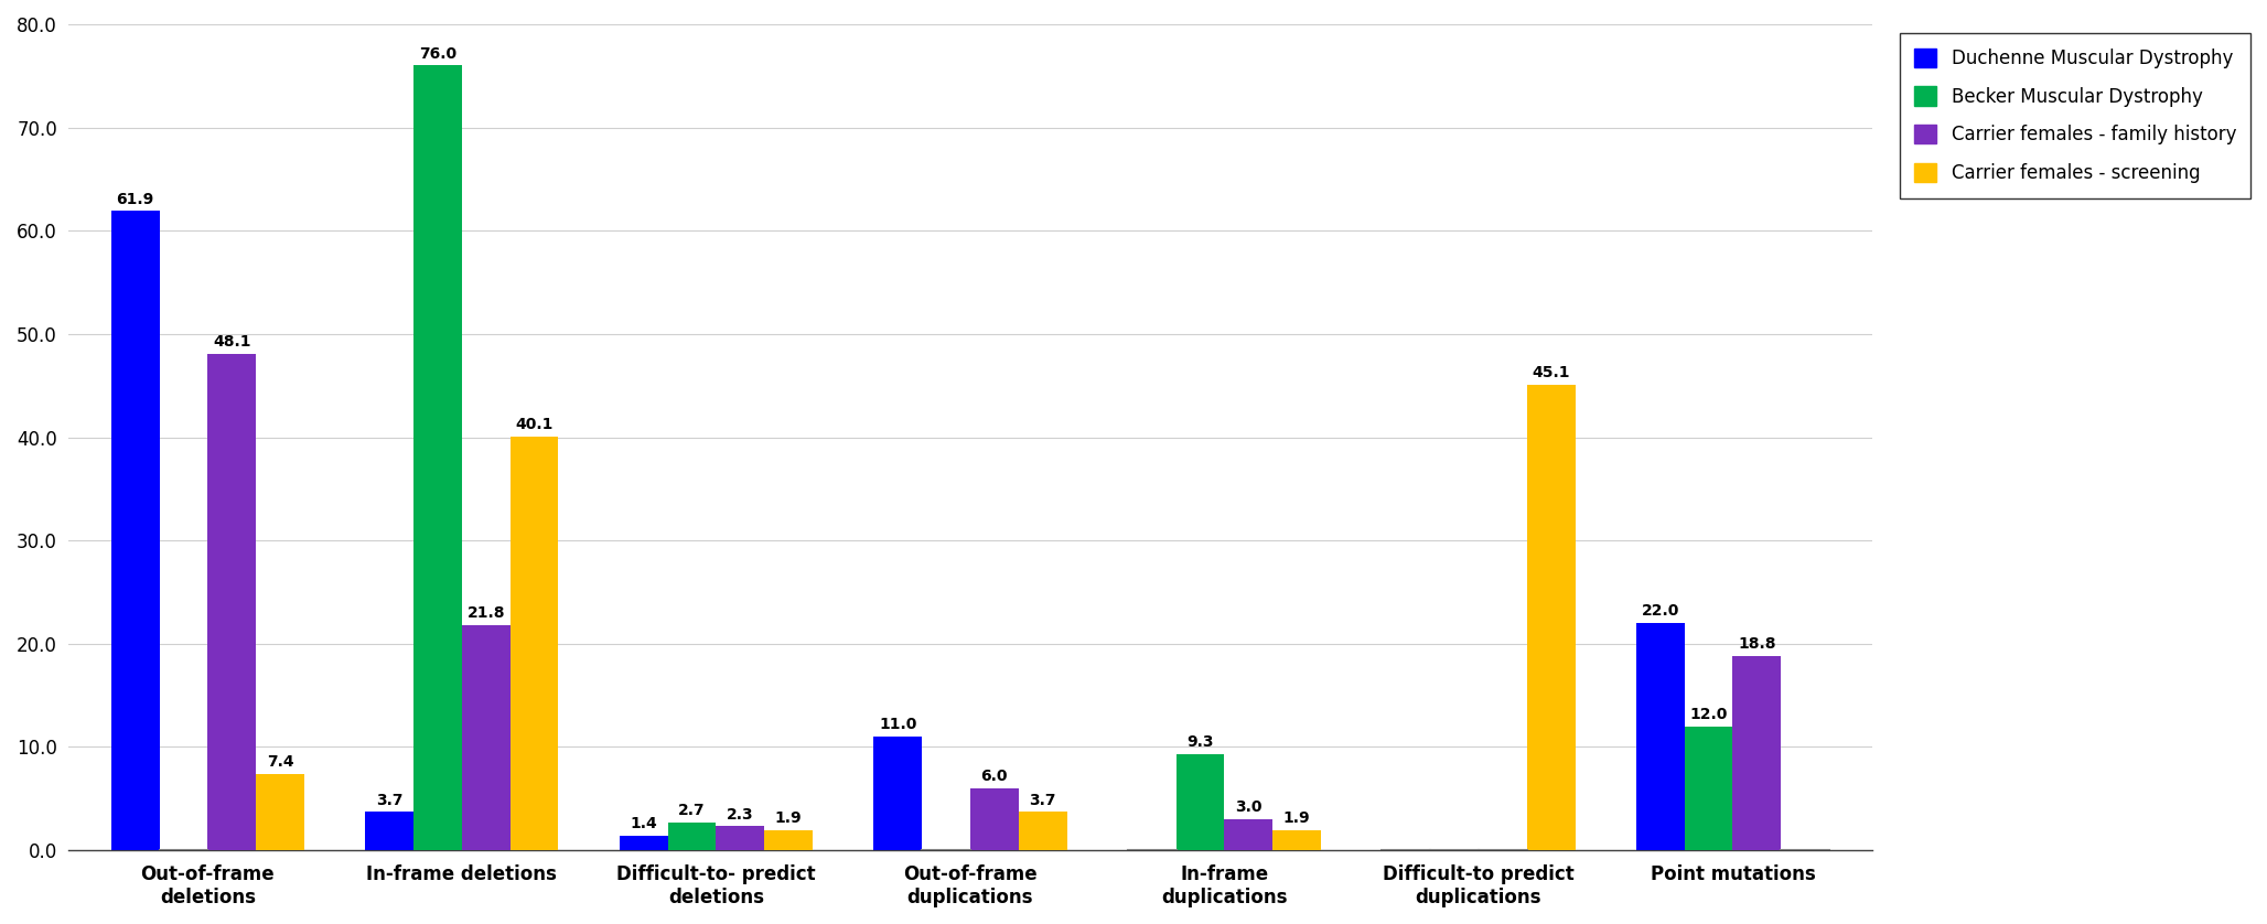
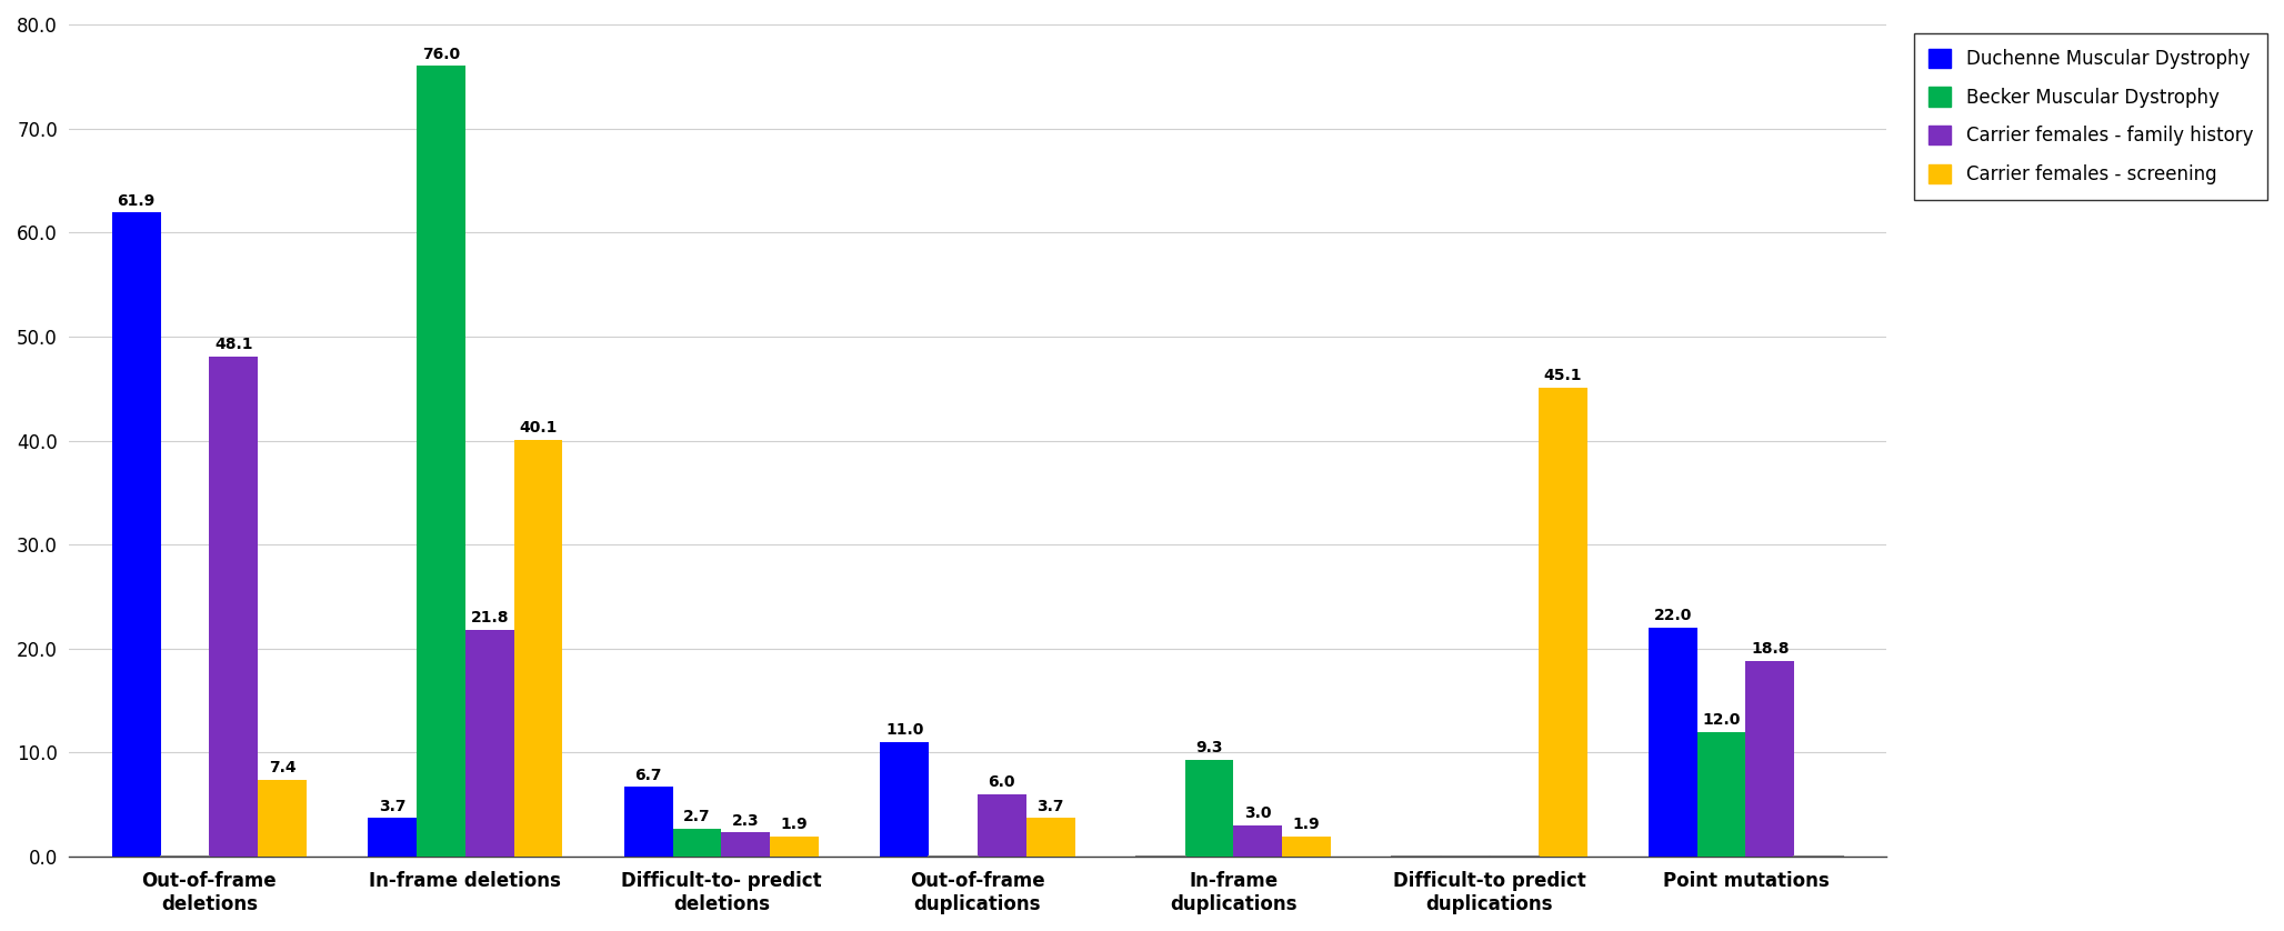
Duchenne Muscular Dystrophy/Difficult-to- predict deletions: 1.4 -> 6.7
